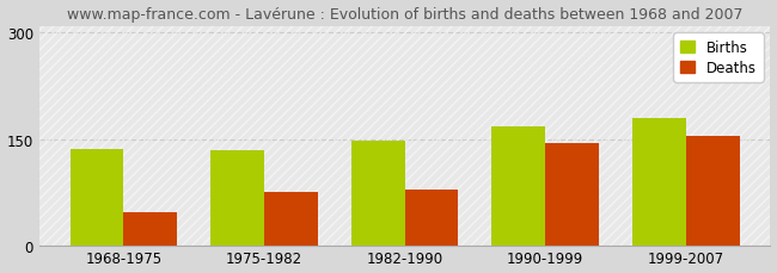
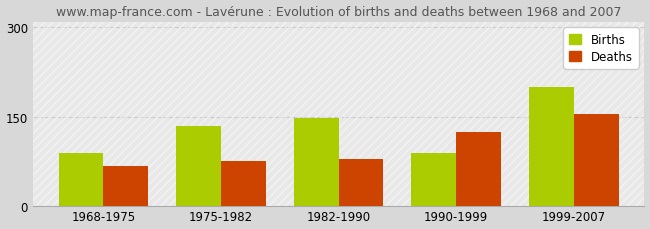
Births/1968-1975: 135 -> 88
Deaths/1968-1975: 47 -> 66
Births/1990-1999: 167 -> 88
Deaths/1990-1999: 144 -> 124
Births/1999-2007: 180 -> 200
